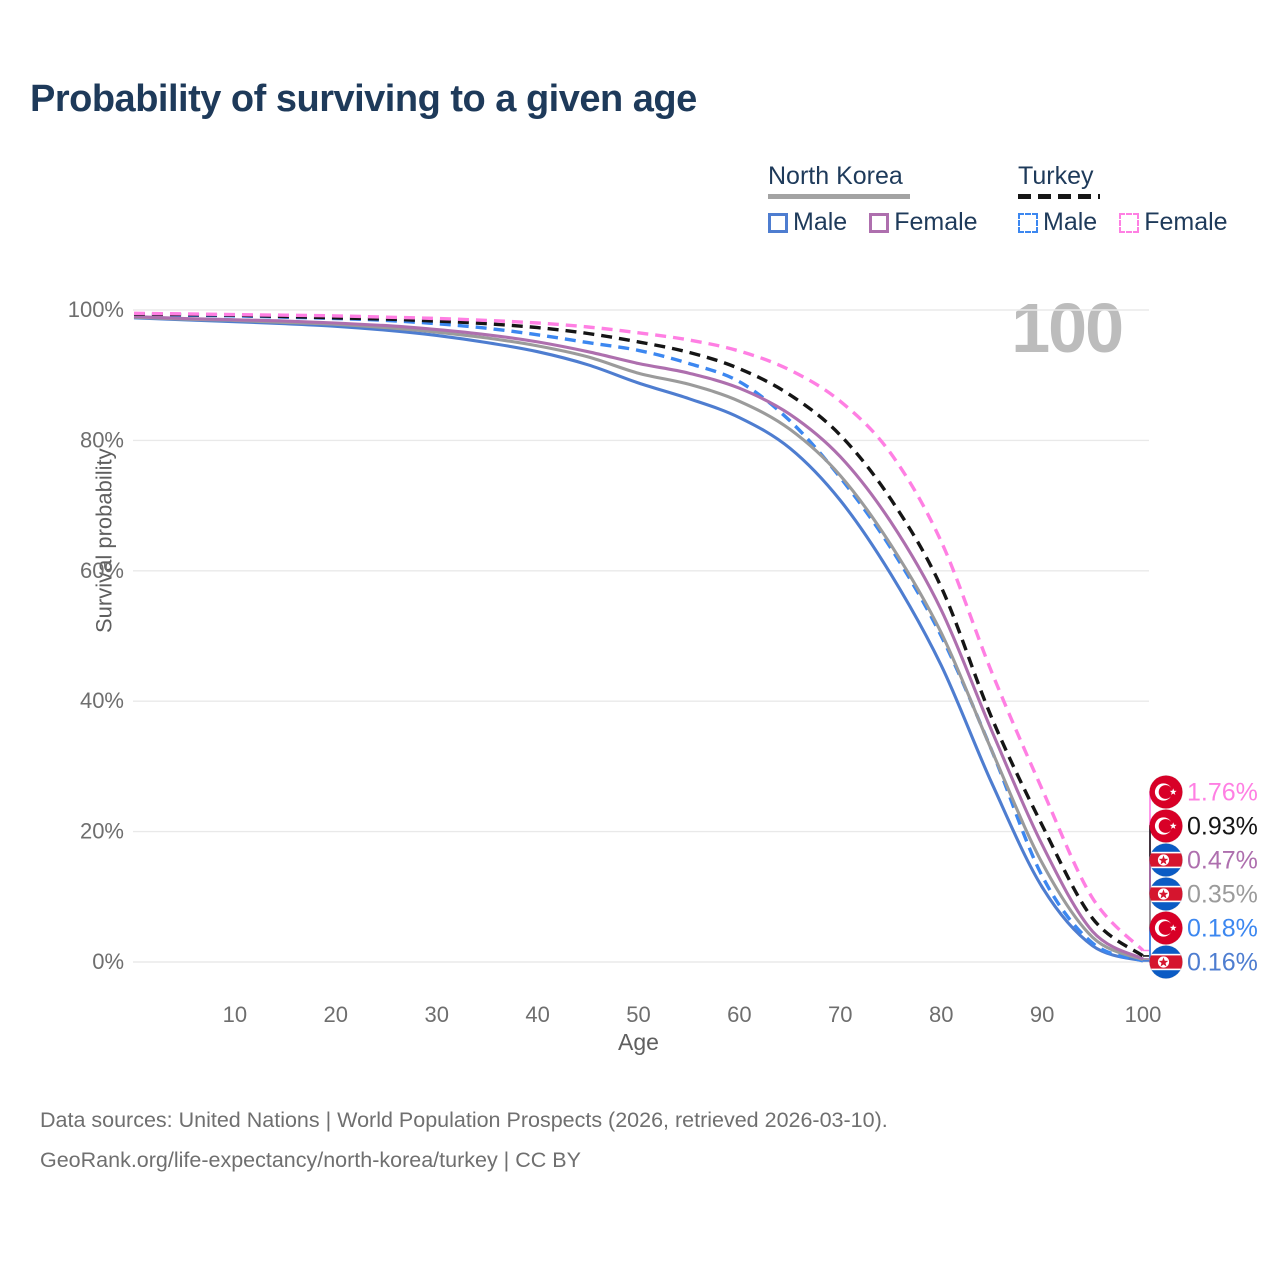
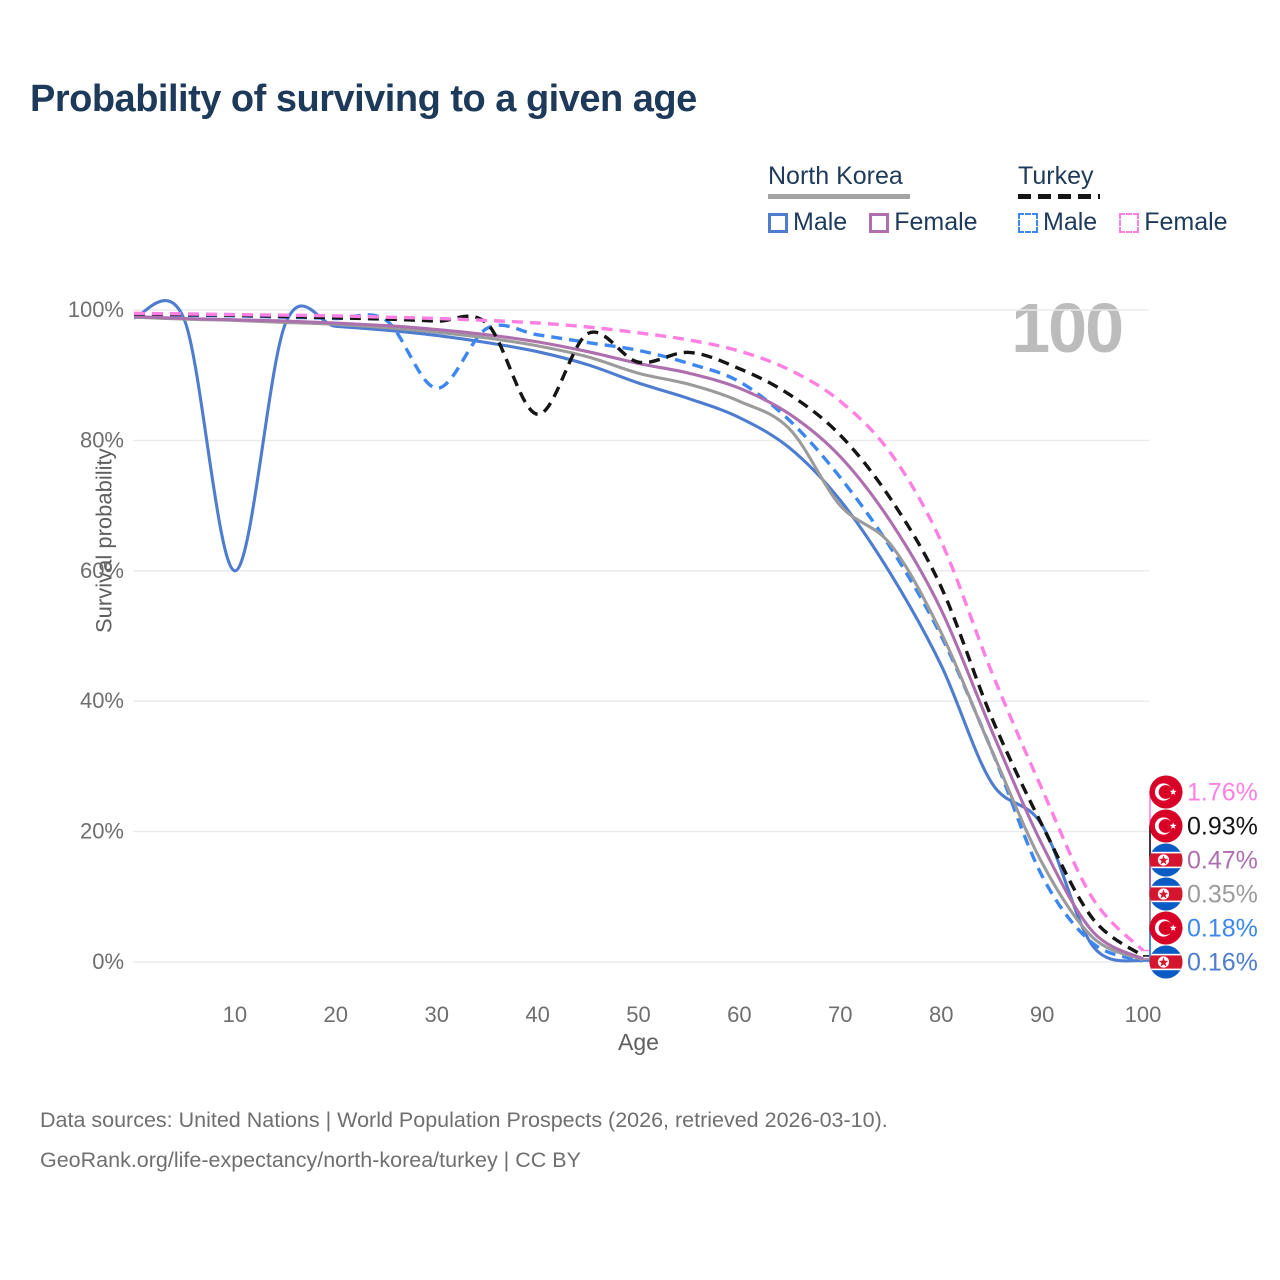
North Korea Male/10: 98% -> 60%
Turkey Male/30: 98% -> 88%
Turkey/40: 97% -> 84%
Turkey/50: 95% -> 92%
North Korea/70: 75% -> 70%
North Korea Male/90: 12% -> 21%
